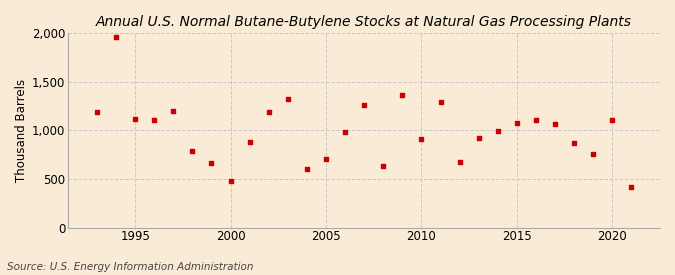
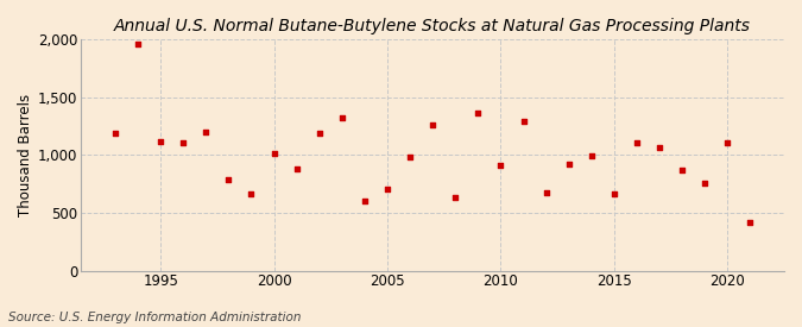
2000: 480 -> 1,010
2015: 1,080 -> 660
